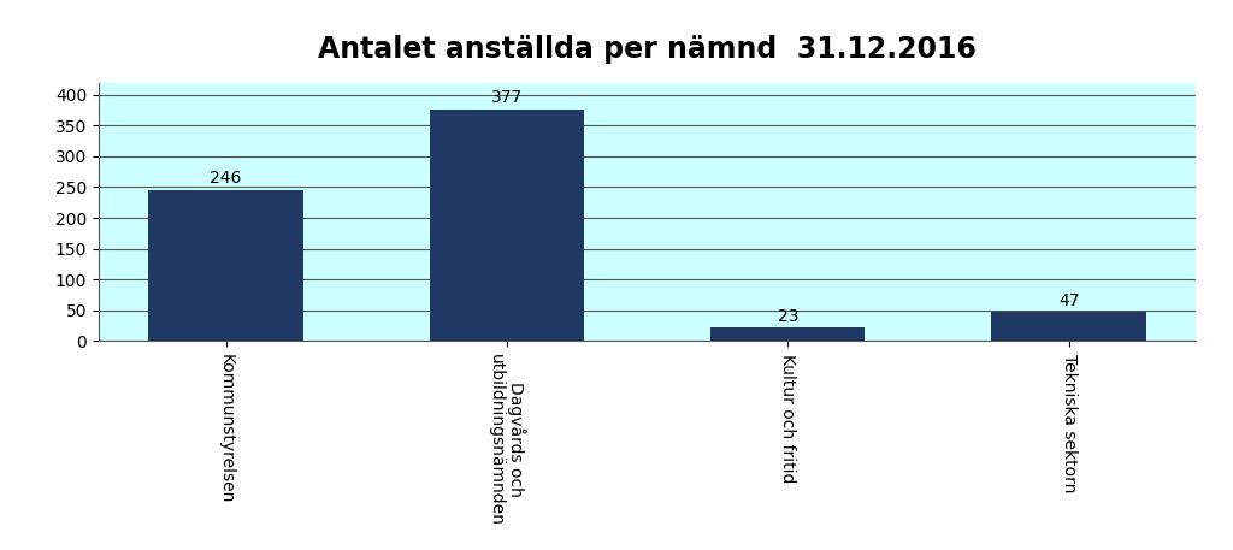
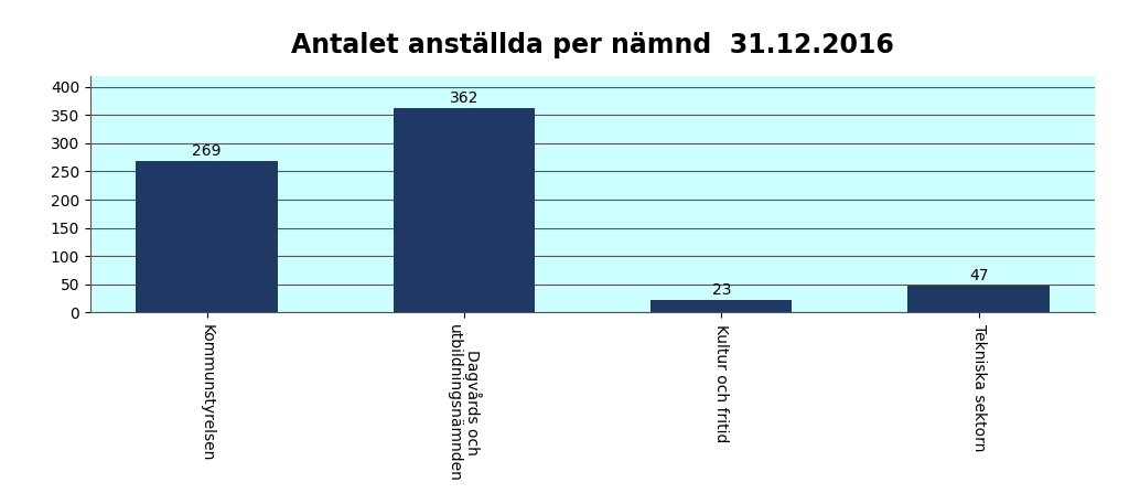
Kommunstyrelsen: 246 -> 269
Dagvårds och utbildningsnämnden: 377 -> 362
